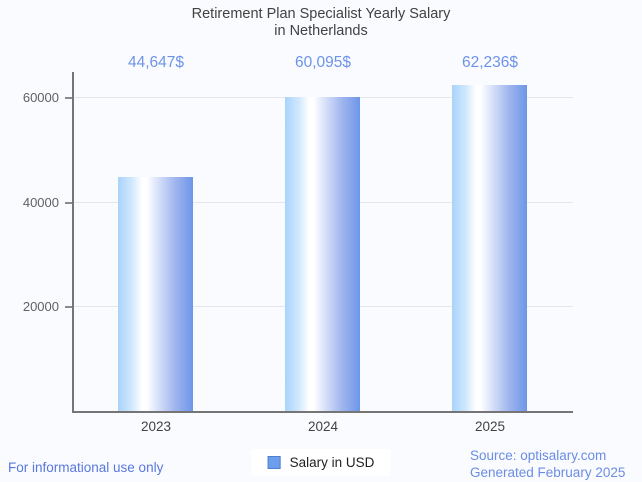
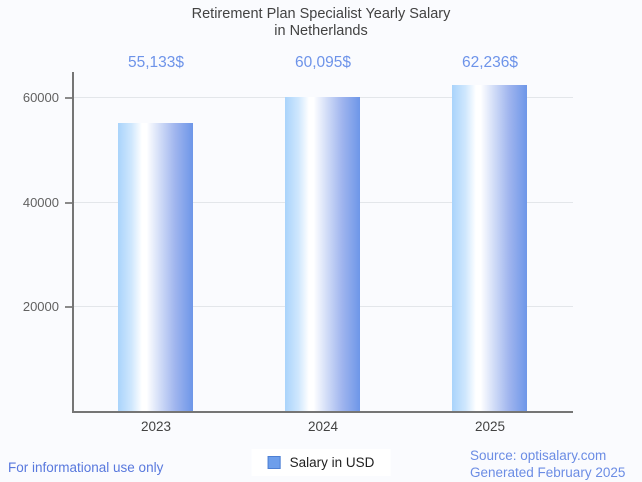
2023: 44,647 -> 55,133
